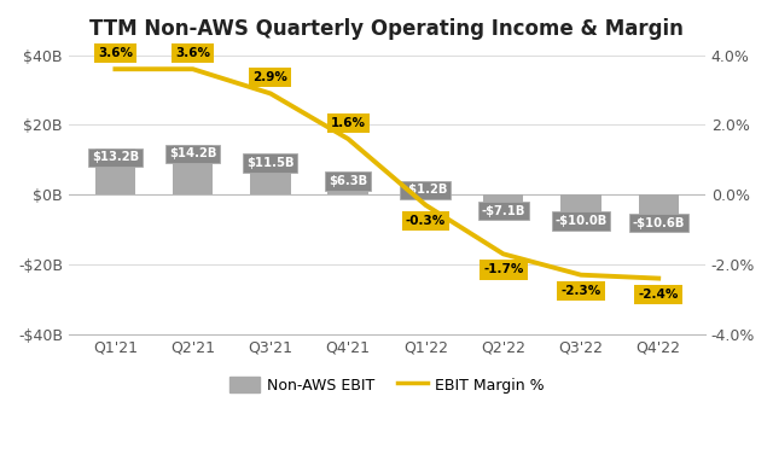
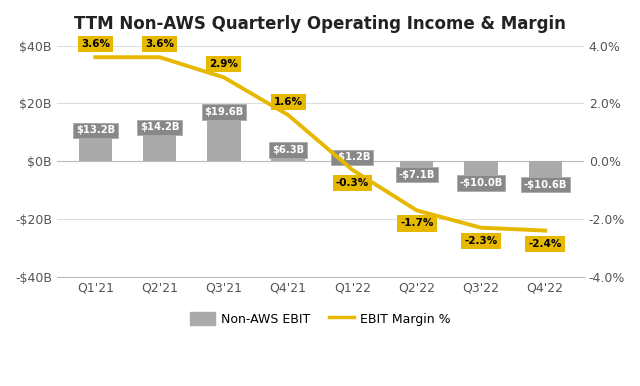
Non-AWS EBIT/Q3'21: $11.5B -> $19.6B
